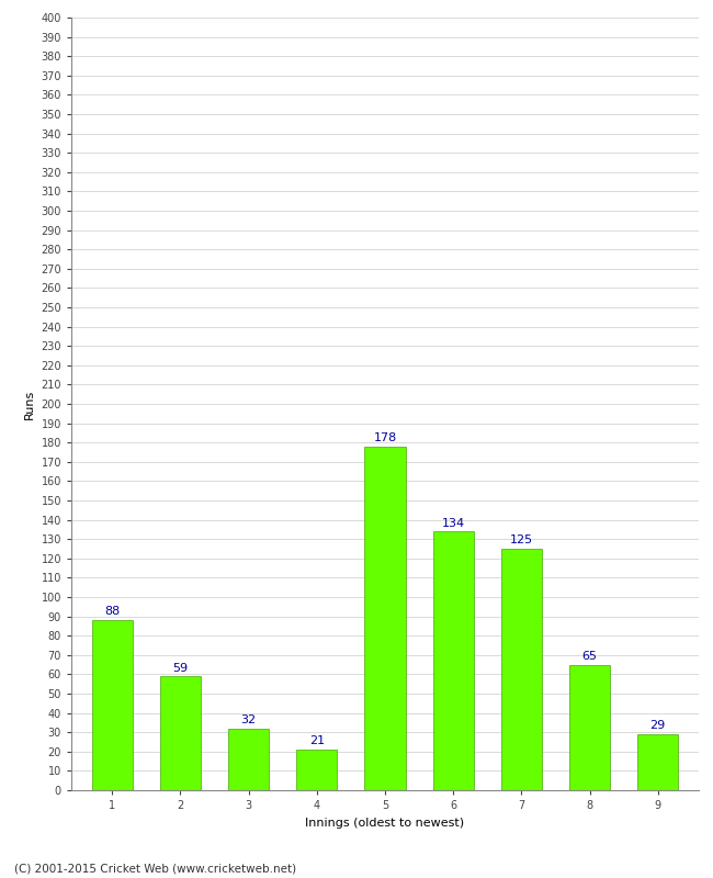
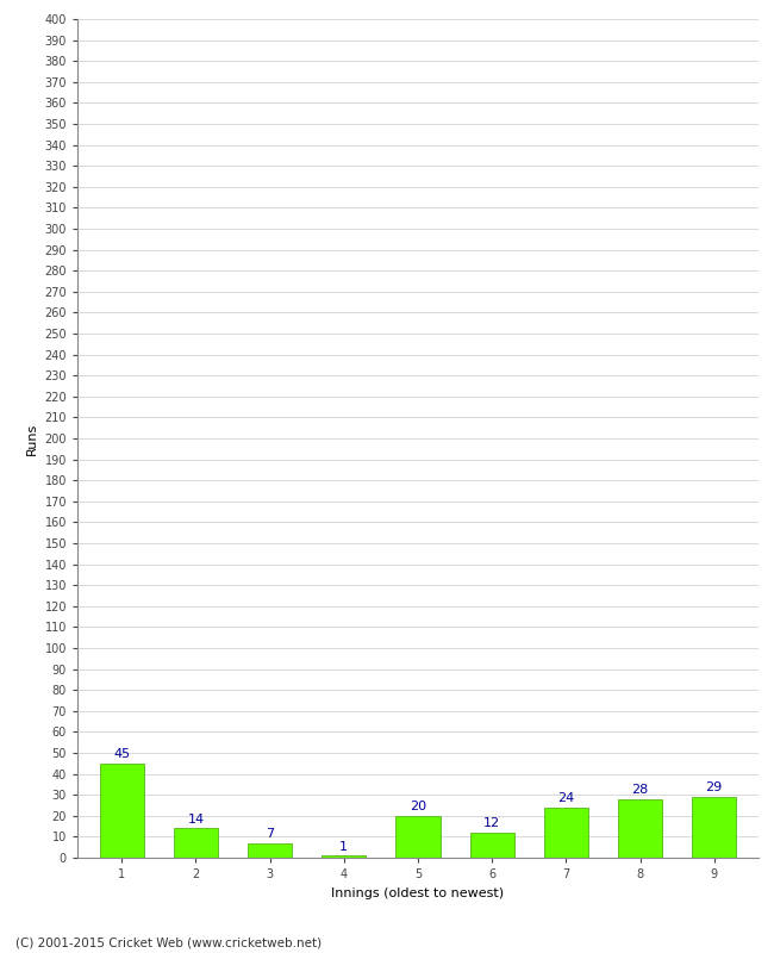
1: 88 -> 45
2: 59 -> 14
3: 32 -> 7
4: 21 -> 1
5: 178 -> 20
6: 134 -> 12
7: 125 -> 24
8: 65 -> 28
